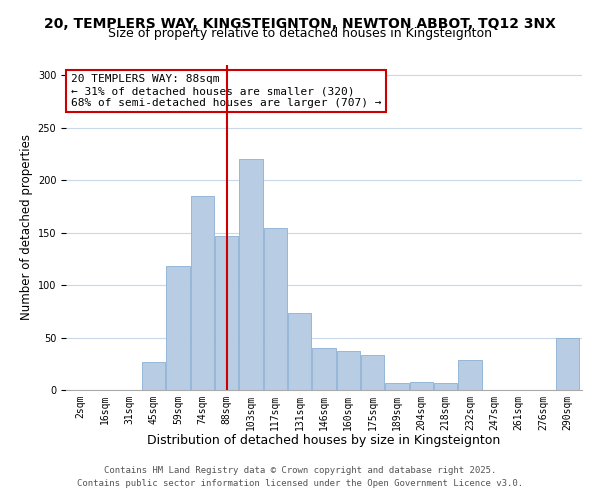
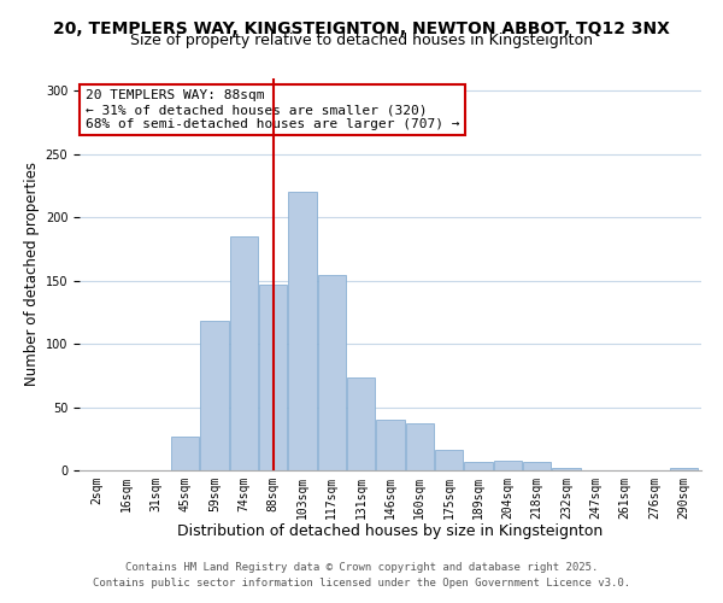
175sqm: 33 -> 16
232sqm: 29 -> 2
290sqm: 50 -> 2
